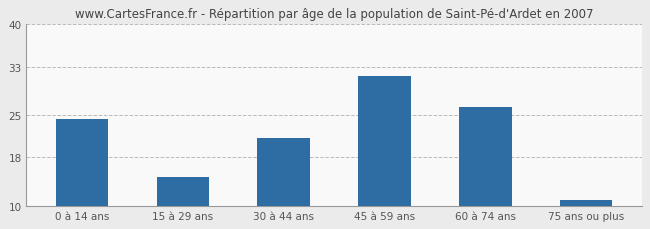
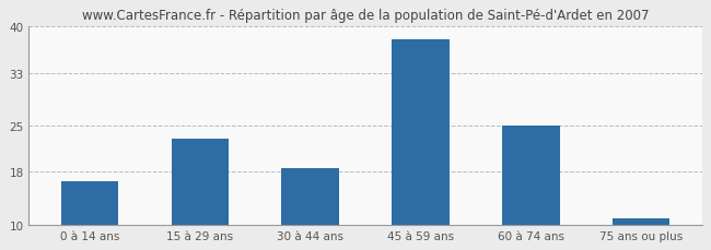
0 à 14 ans: 24.4 -> 16.5
15 à 29 ans: 14.8 -> 23.0
30 à 44 ans: 21.2 -> 18.5
45 à 59 ans: 31.4 -> 38.0
60 à 74 ans: 26.4 -> 25.0
